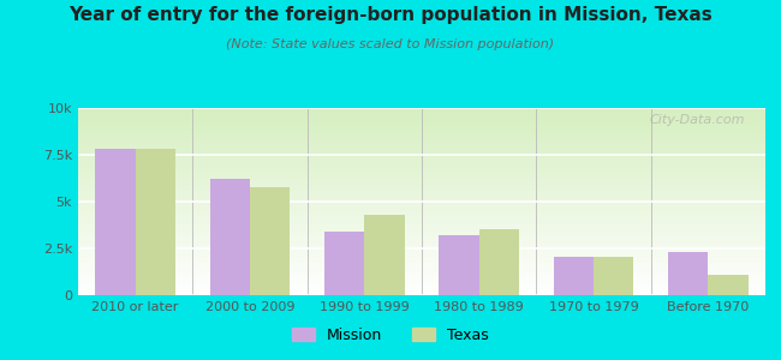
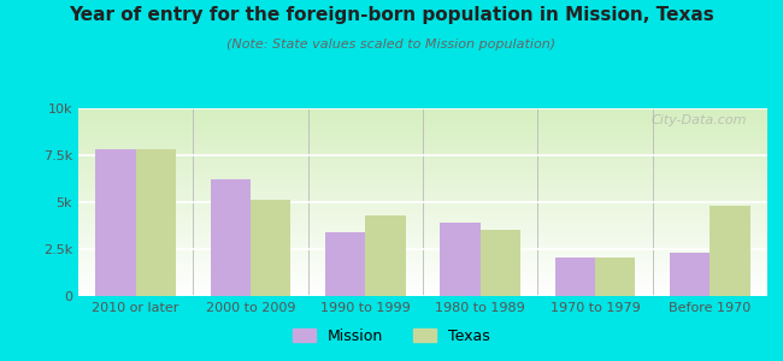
Texas/2000 to 2009: 5.8k -> 5.1k
Mission/1980 to 1989: 3.2k -> 3.9k
Texas/Before 1970: 1.1k -> 4.8k
